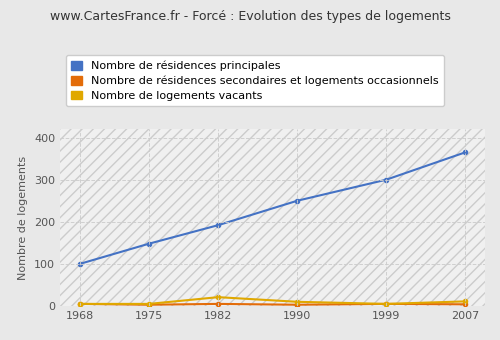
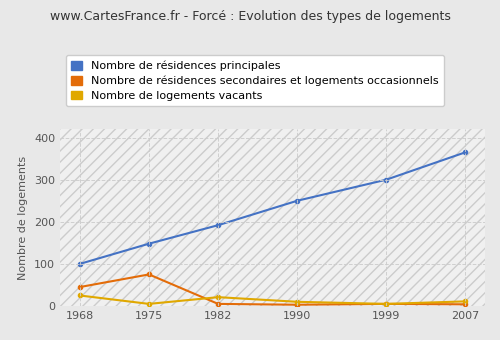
Nombre de résidences secondaires et logements occasionnels/1968: 5 -> 45
Nombre de logements vacants/1968: 5 -> 25
Nombre de résidences secondaires et logements occasionnels/1975: 3 -> 75
